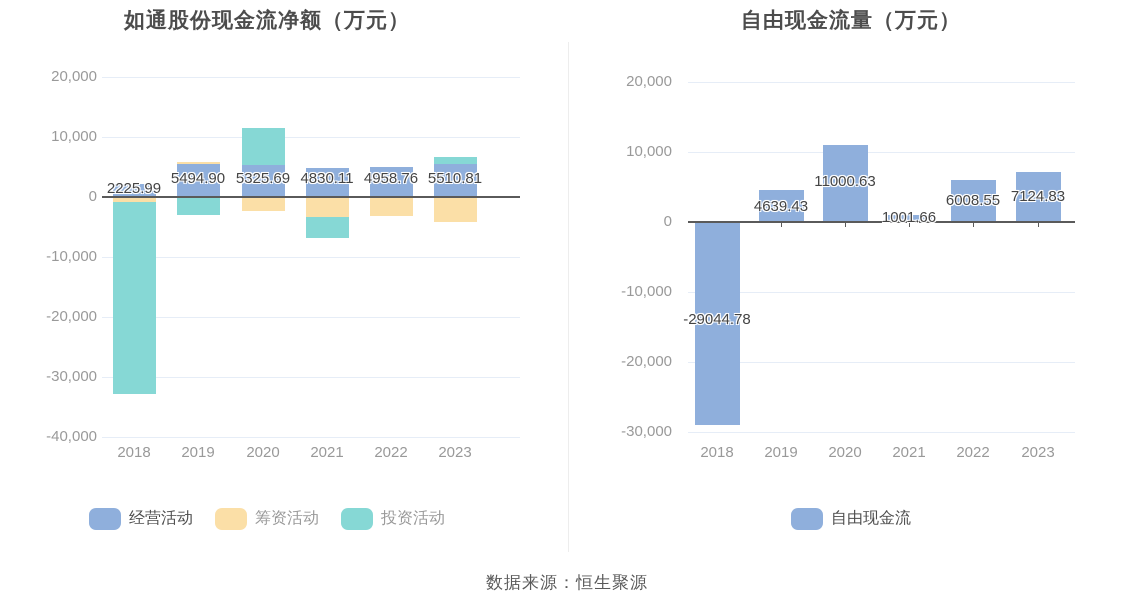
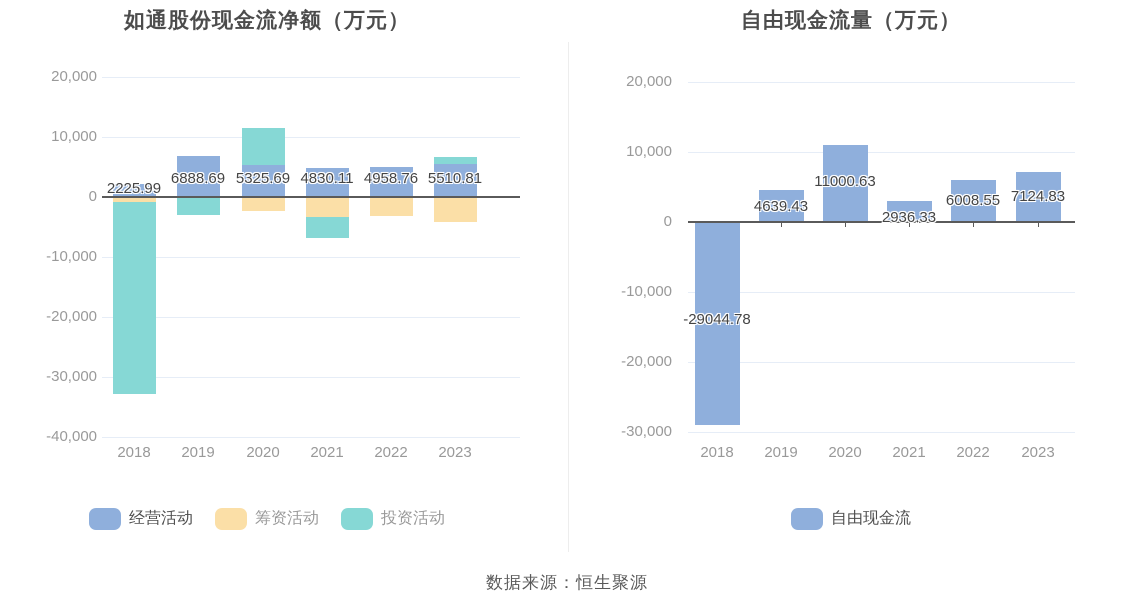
如通股份现金流净额（万元）/经营活动/2019: 5494.90 -> 6888.69
自由现金流量（万元）/2021: 1001.66 -> 2936.33
